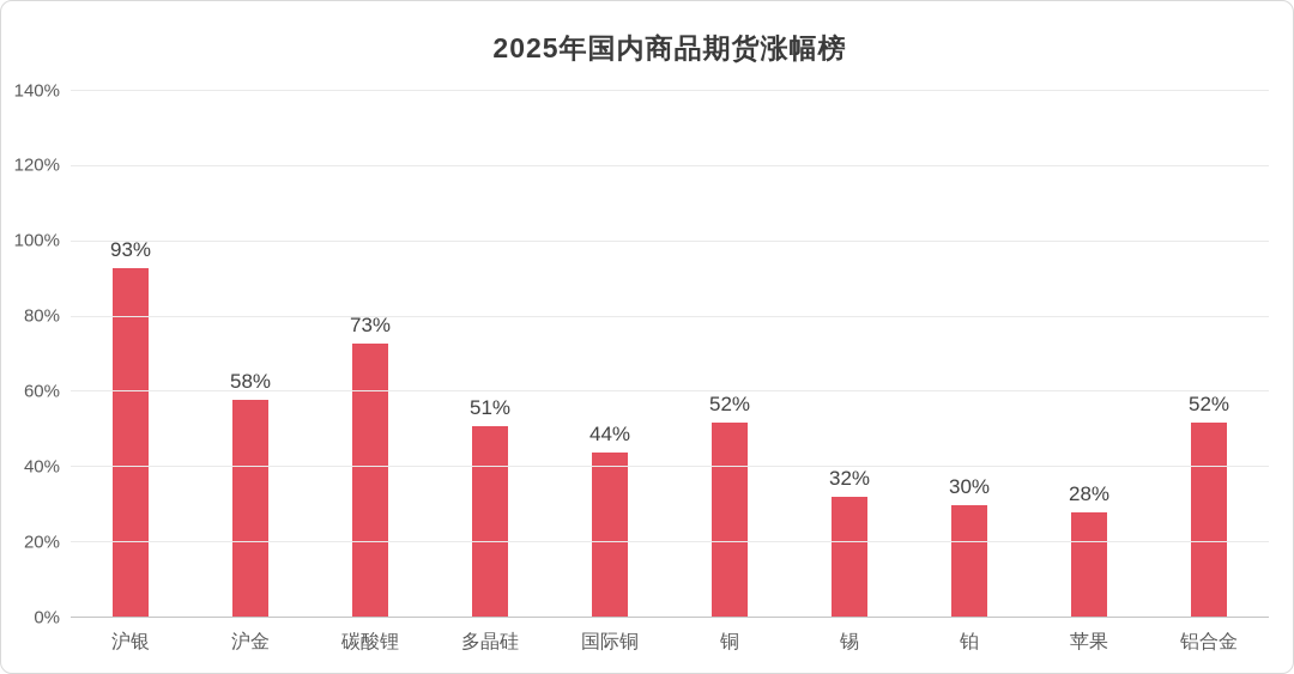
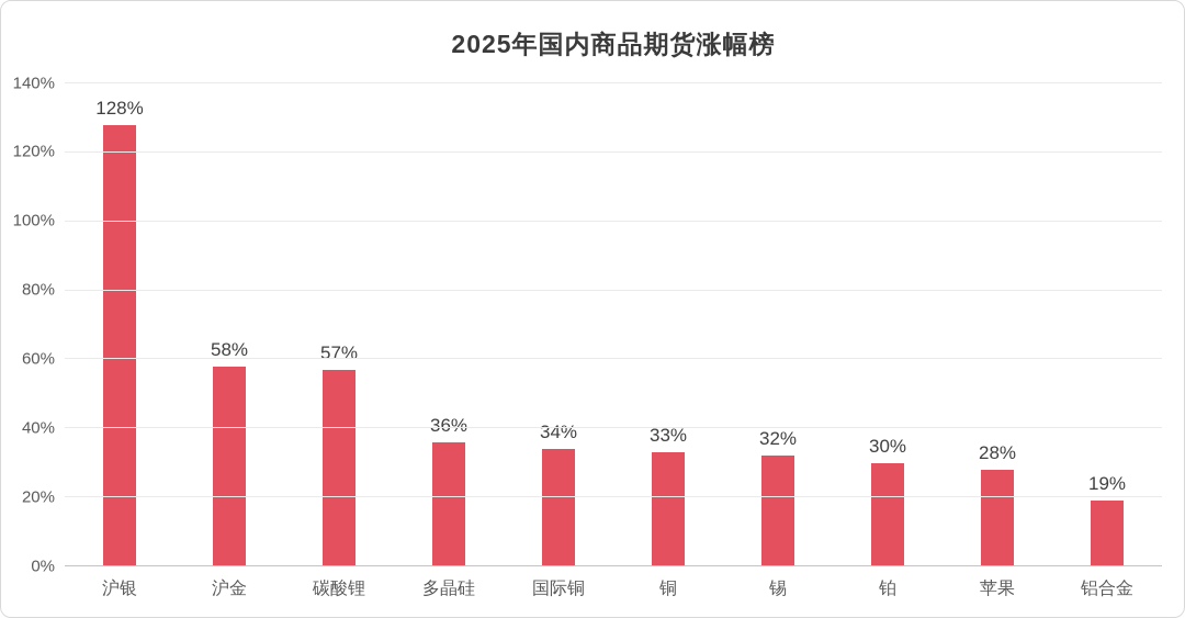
沪银: 93% -> 128%
碳酸锂: 73% -> 57%
多晶硅: 51% -> 36%
国际铜: 44% -> 34%
铜: 52% -> 33%
铝合金: 52% -> 19%
